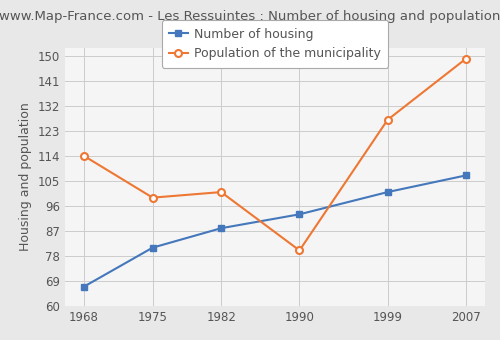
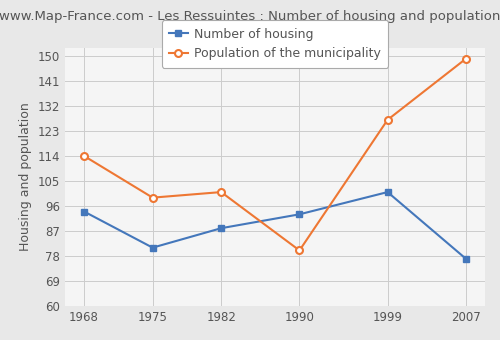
Number of housing/1968: 67 -> 94
Number of housing/2007: 107 -> 77
